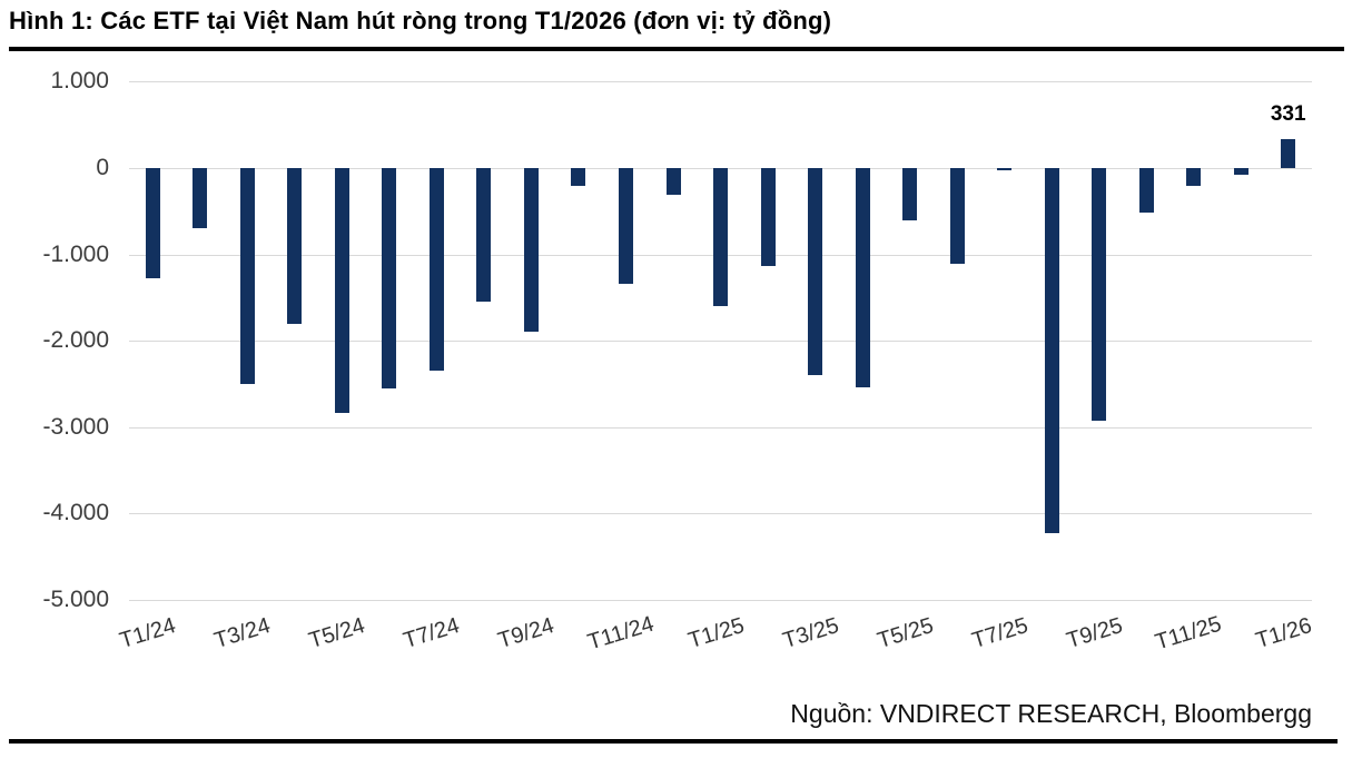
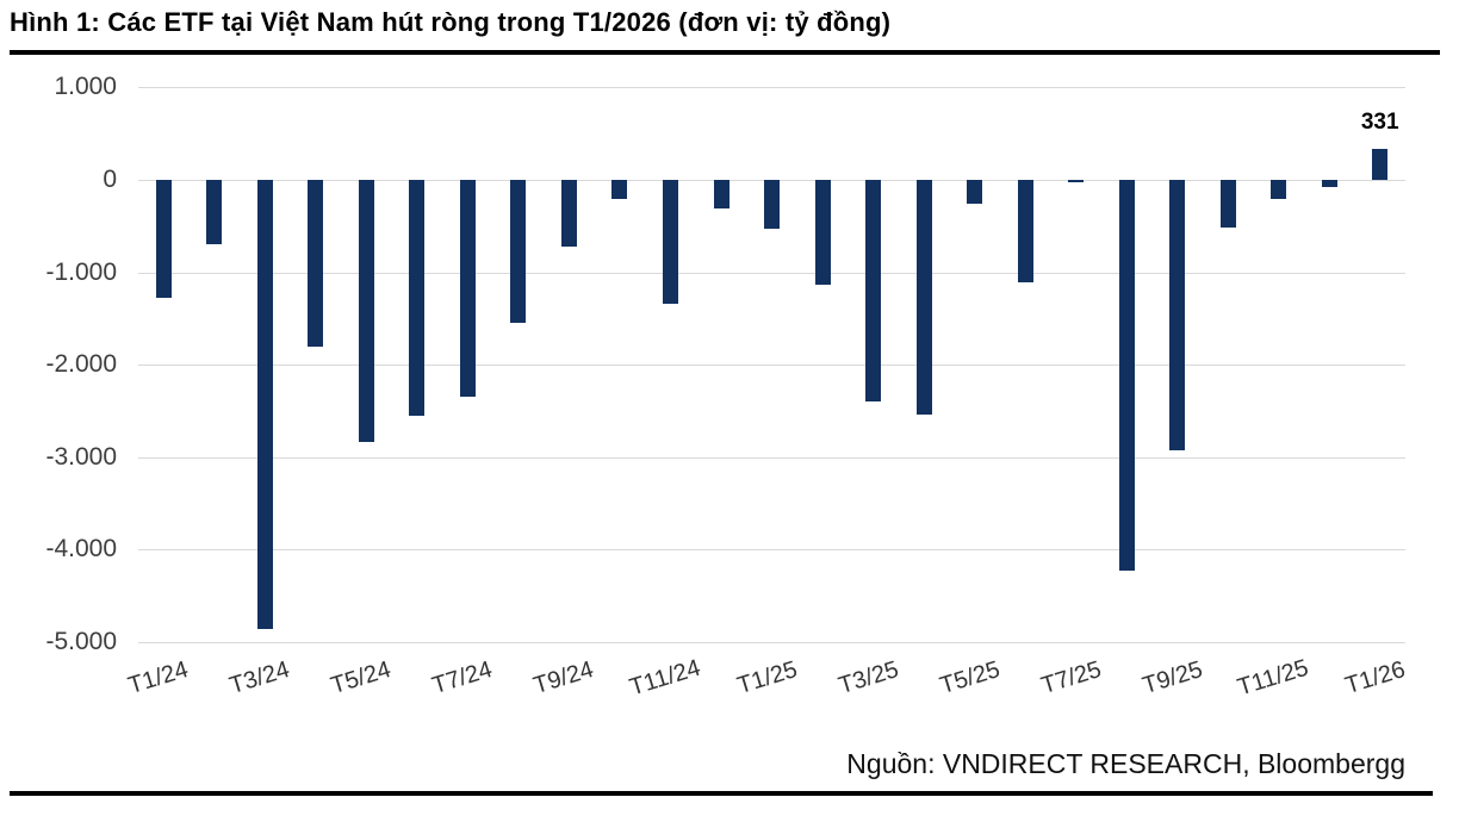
T3/24: -2500 -> -4900
T9/24: -1900 -> -700
T1/25: -1600 -> -500
T5/25: -600 -> -300
